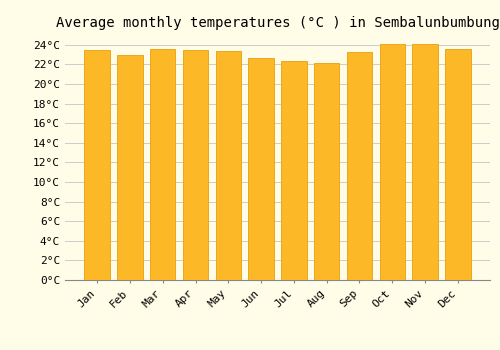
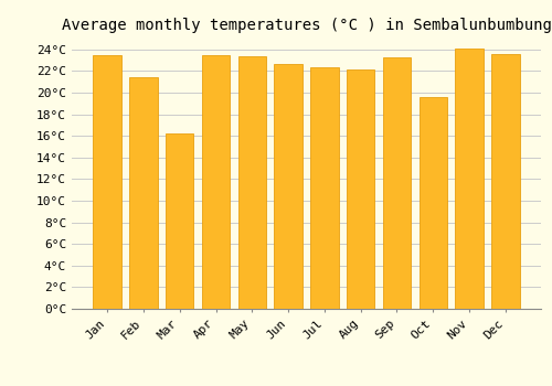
Feb: 23.0°C -> 21.4°C
Mar: 23.6°C -> 16.2°C
Oct: 24.1°C -> 19.6°C
